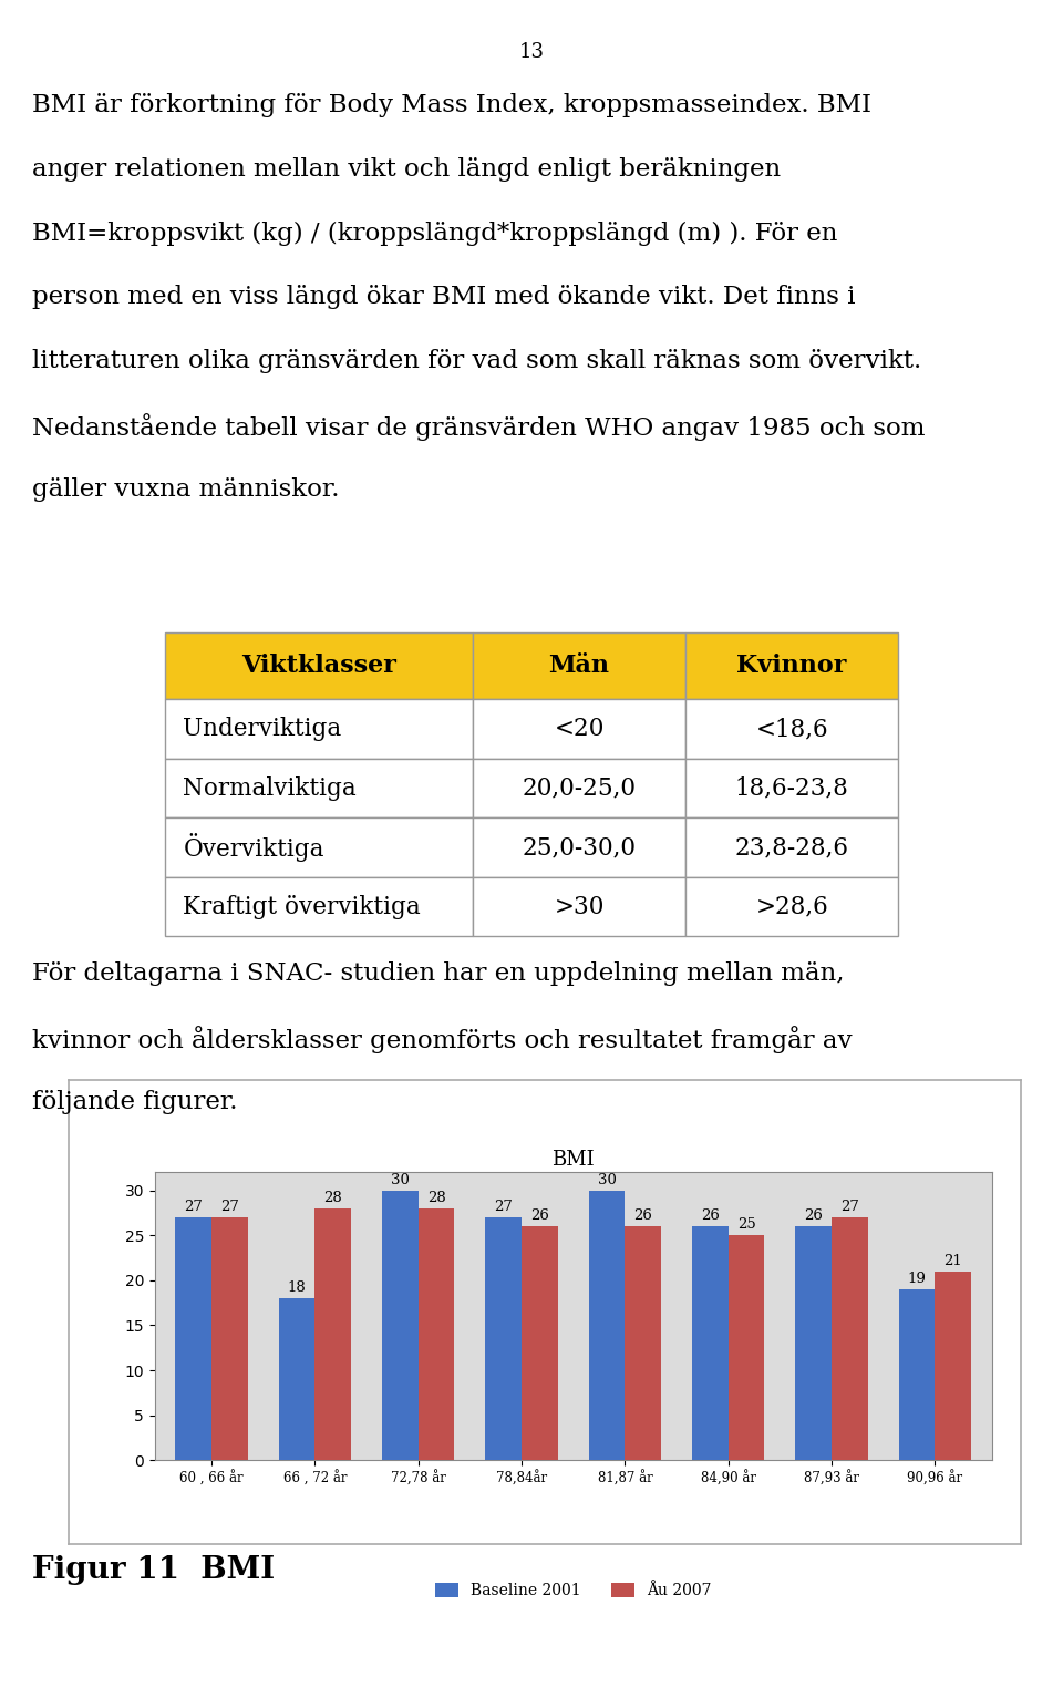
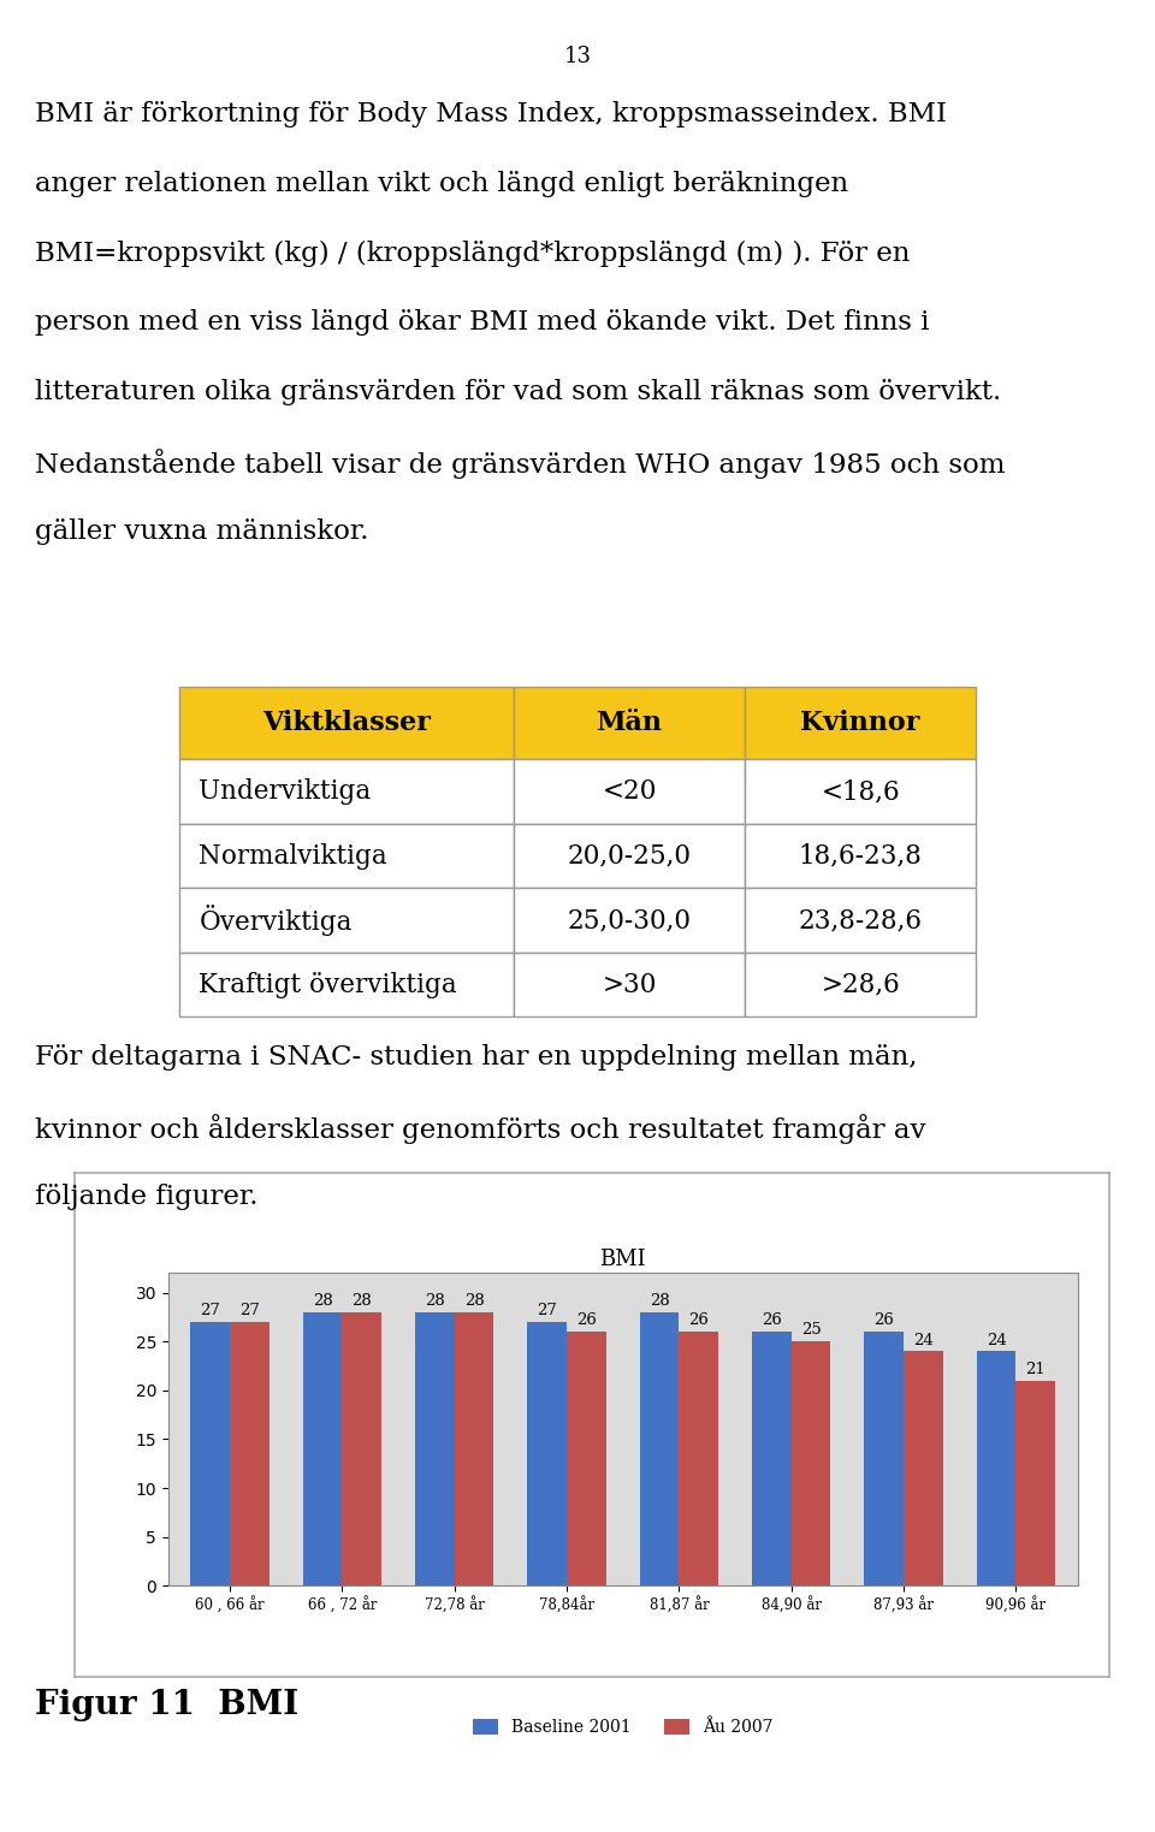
Baseline 2001/66 , 72 år: 18 -> 28
Baseline 2001/72,78 år: 30 -> 28
Baseline 2001/81,87 år: 30 -> 28
Åu 2007/87,93 år: 27 -> 24
Baseline 2001/90,96 år: 19 -> 24
